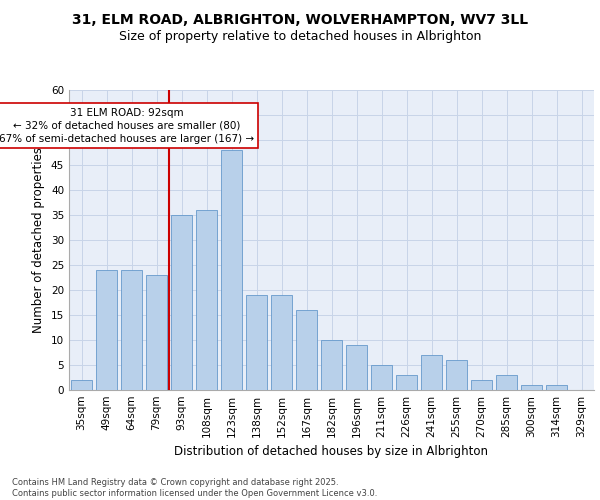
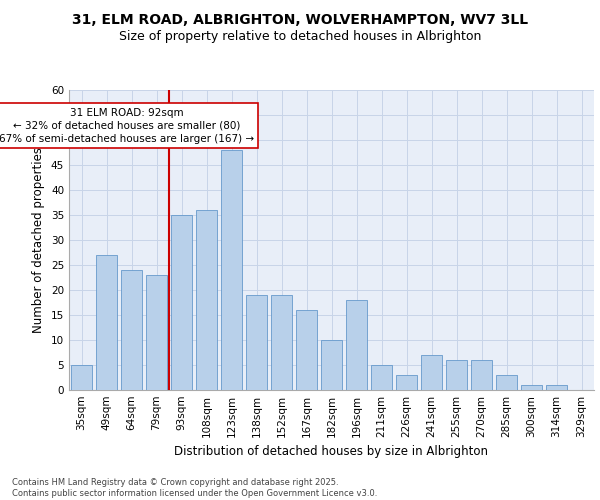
35sqm: 2 -> 5
49sqm: 24 -> 27
196sqm: 9 -> 18
270sqm: 2 -> 6
